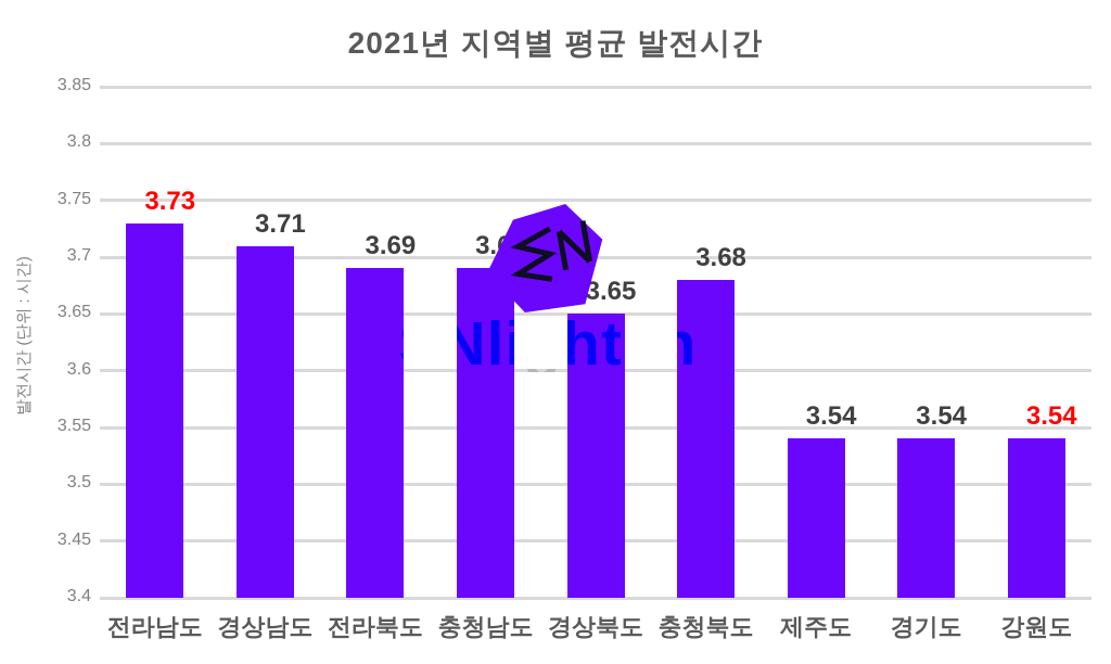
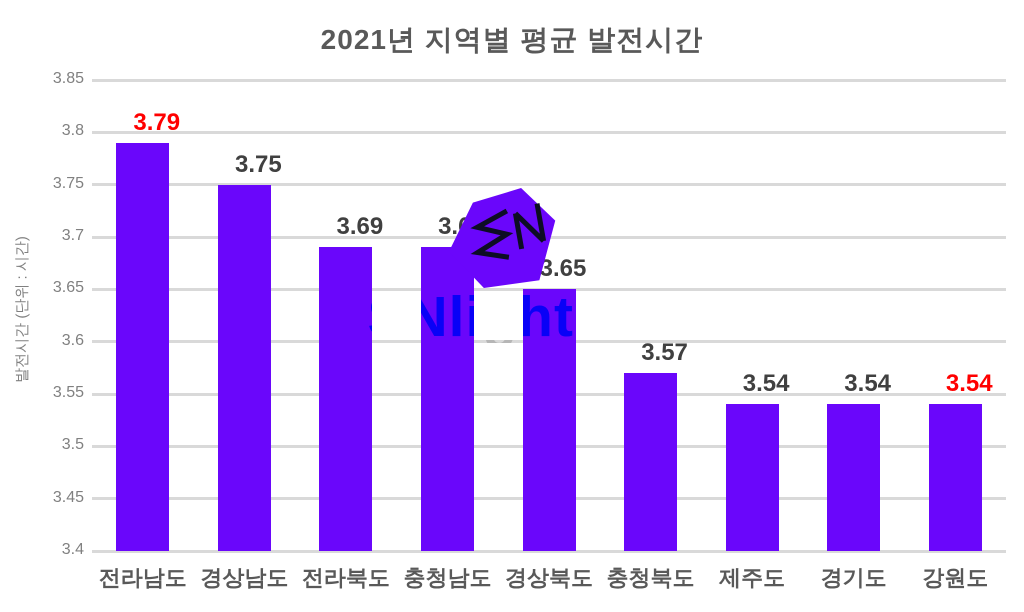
전라남도: 3.73 -> 3.79
경상남도: 3.71 -> 3.75
충청북도: 3.68 -> 3.57
